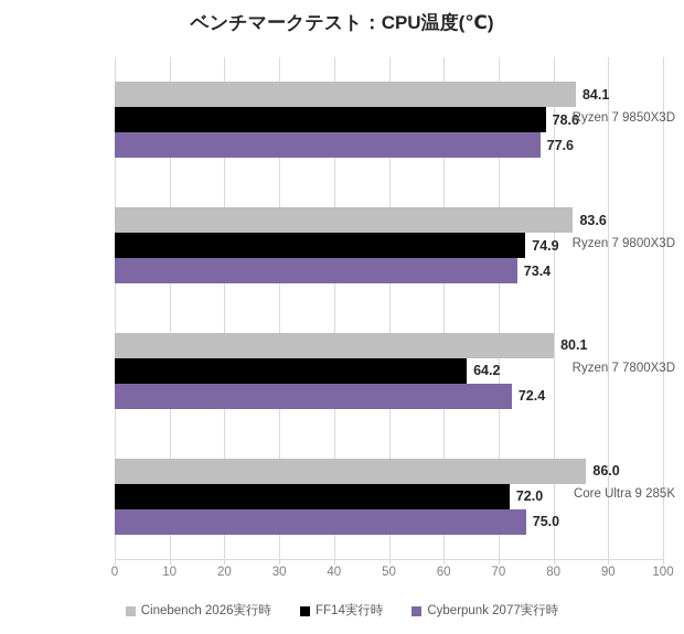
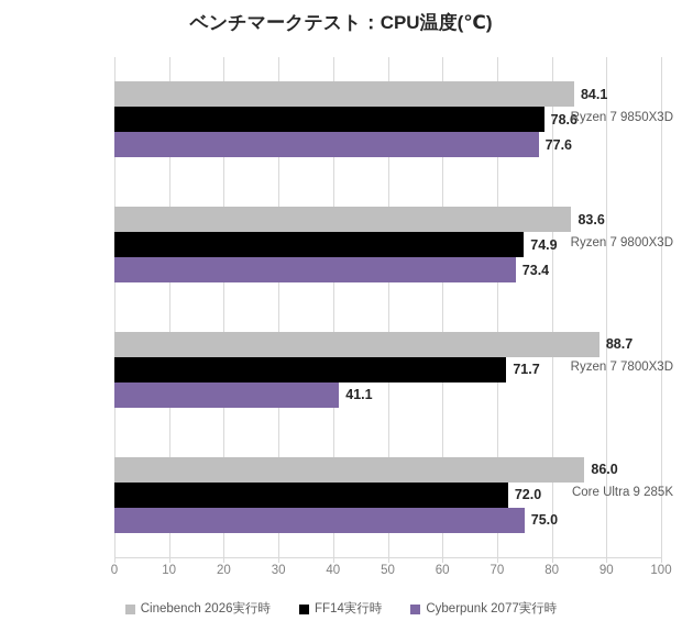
Cinebench 2026実行時/Ryzen 7 7800X3D: 80.1 -> 88.7
FF14実行時/Ryzen 7 7800X3D: 64.2 -> 71.7
Cyberpunk 2077実行時/Ryzen 7 7800X3D: 72.4 -> 41.1
